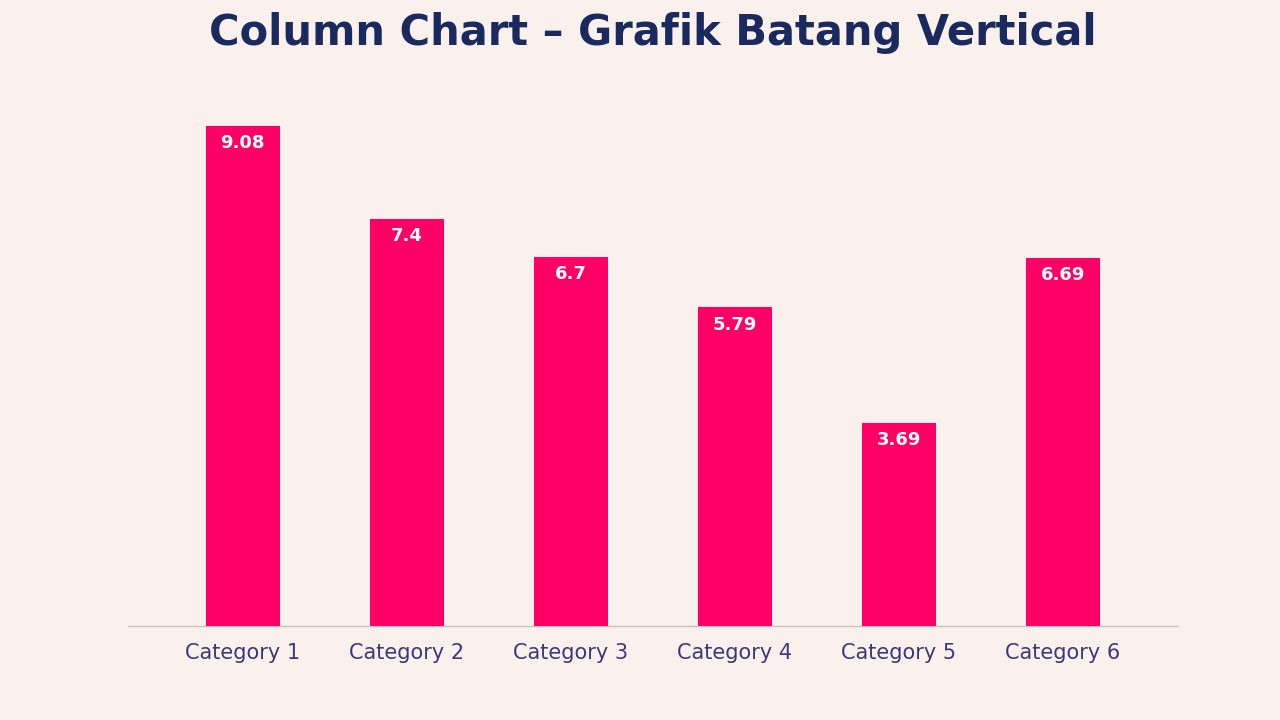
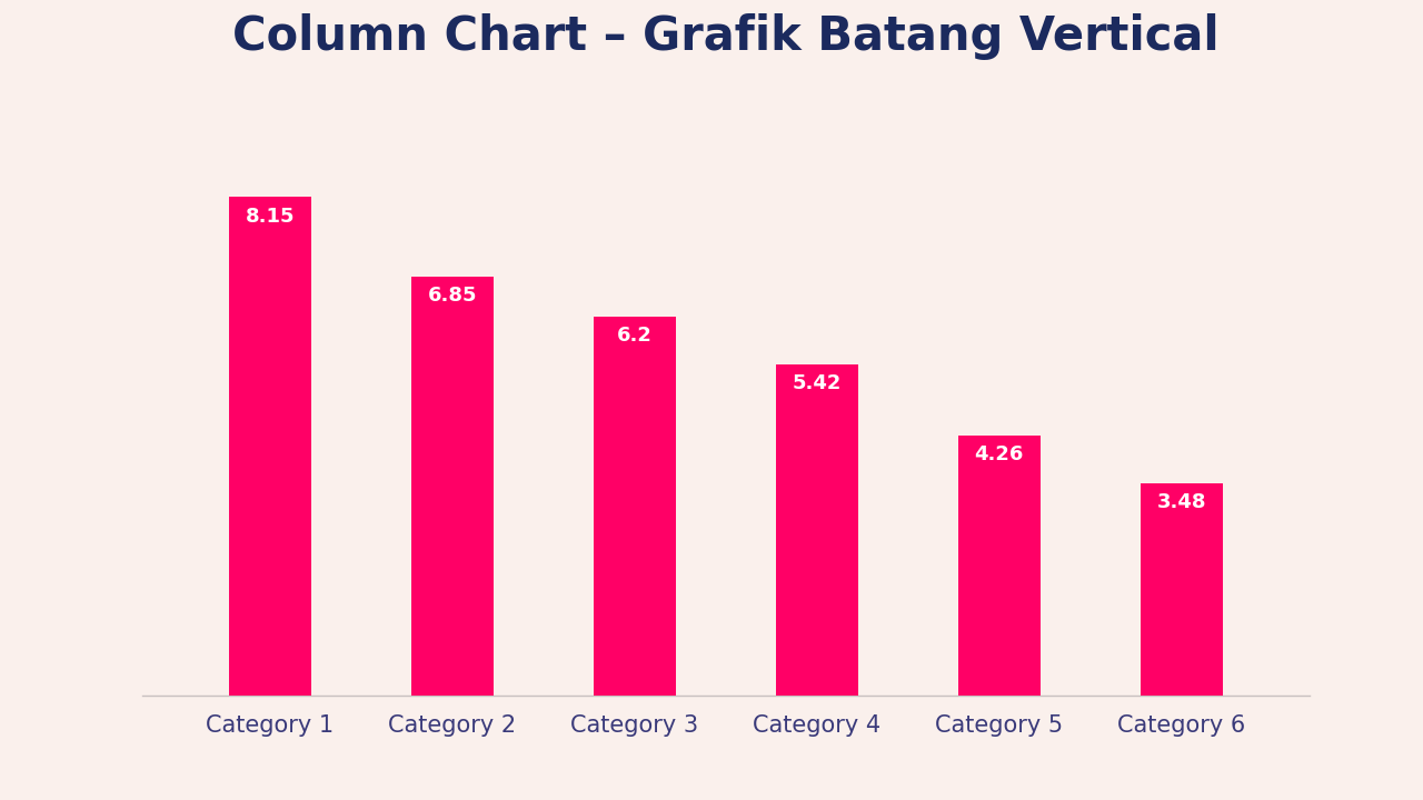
Category 1: 9.08 -> 8.15
Category 2: 7.4 -> 6.85
Category 3: 6.7 -> 6.2
Category 4: 5.79 -> 5.42
Category 5: 3.69 -> 4.26
Category 6: 6.69 -> 3.48
